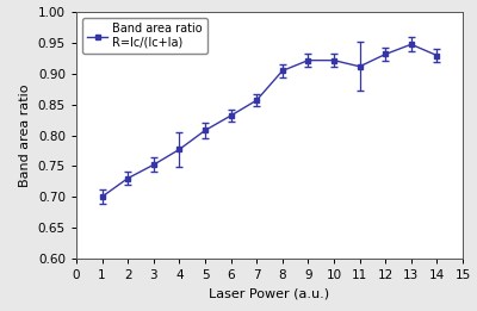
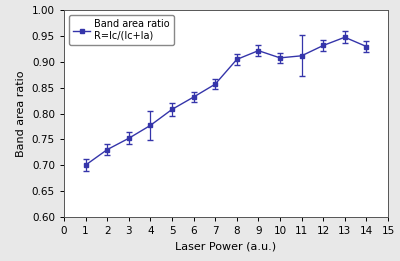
10: 0.922 -> 0.908
